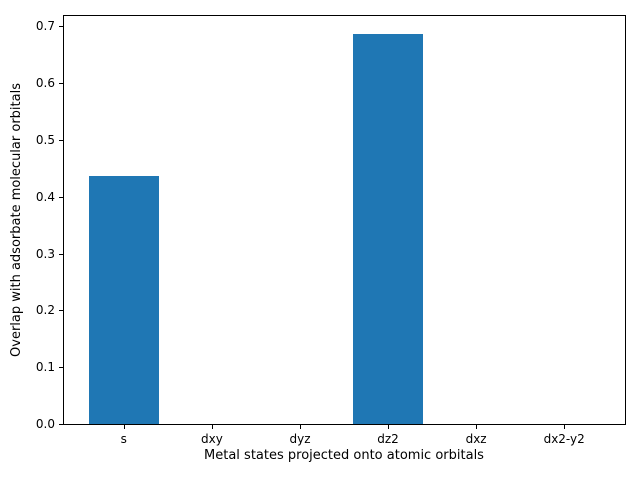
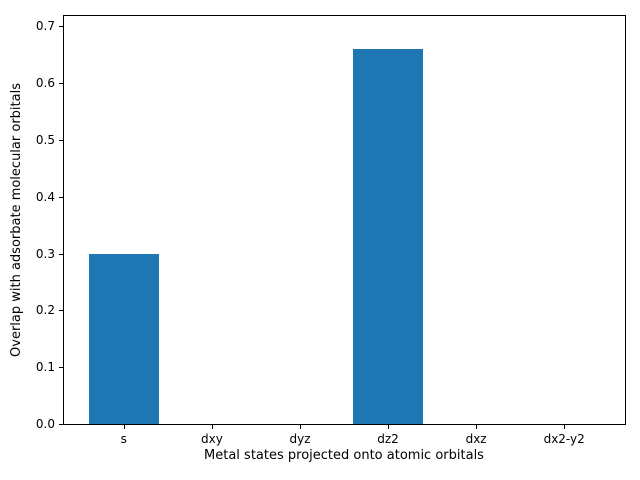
s: 0.44 -> 0.30
dz2: 0.69 -> 0.66
